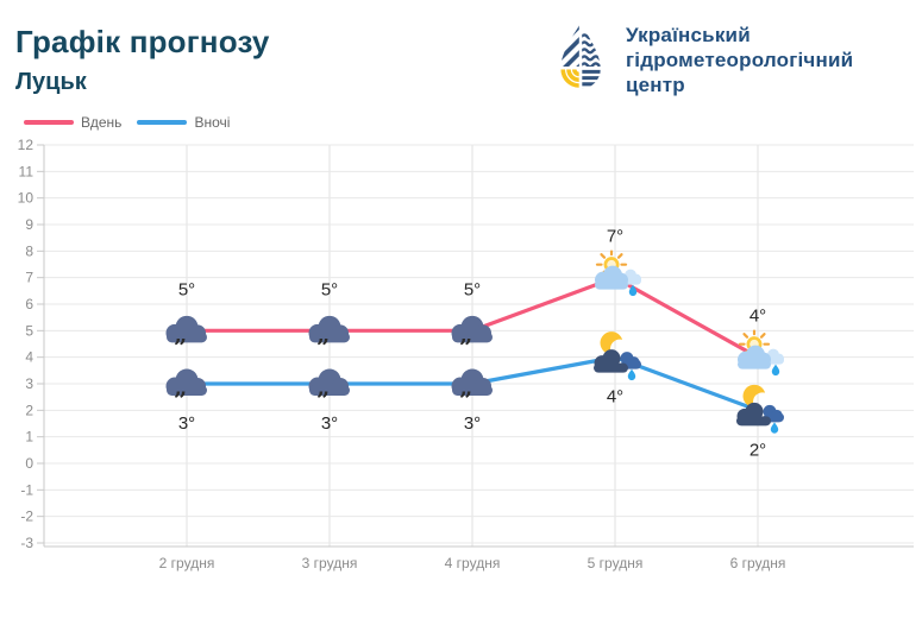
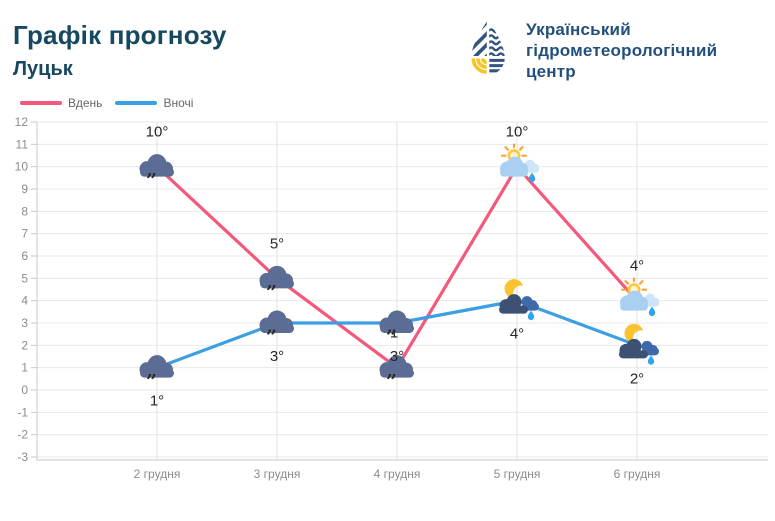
Вдень/2 грудня: 5° -> 10°
Вночі/2 грудня: 3° -> 1°
Вдень/4 грудня: 5° -> 1°
Вдень/5 грудня: 7° -> 10°
